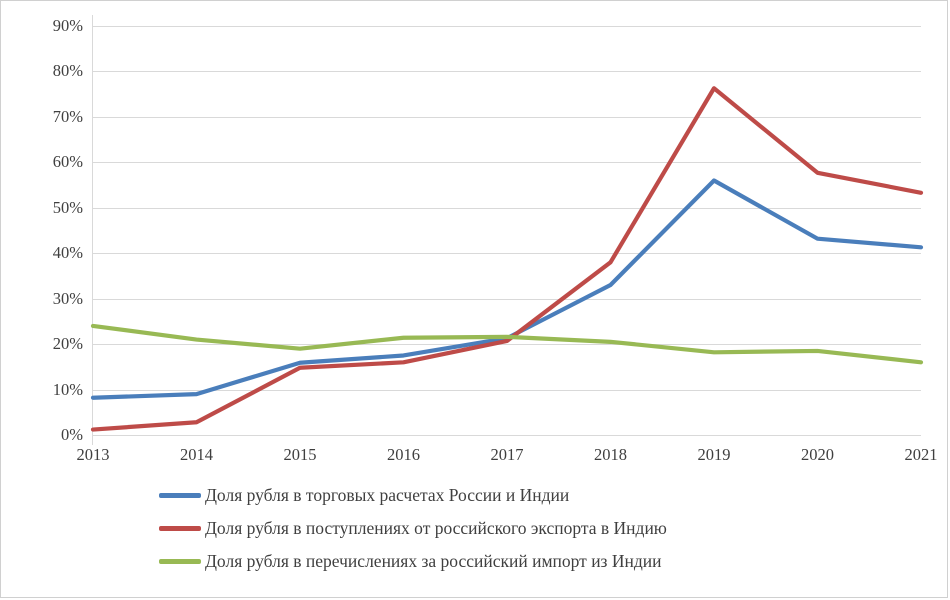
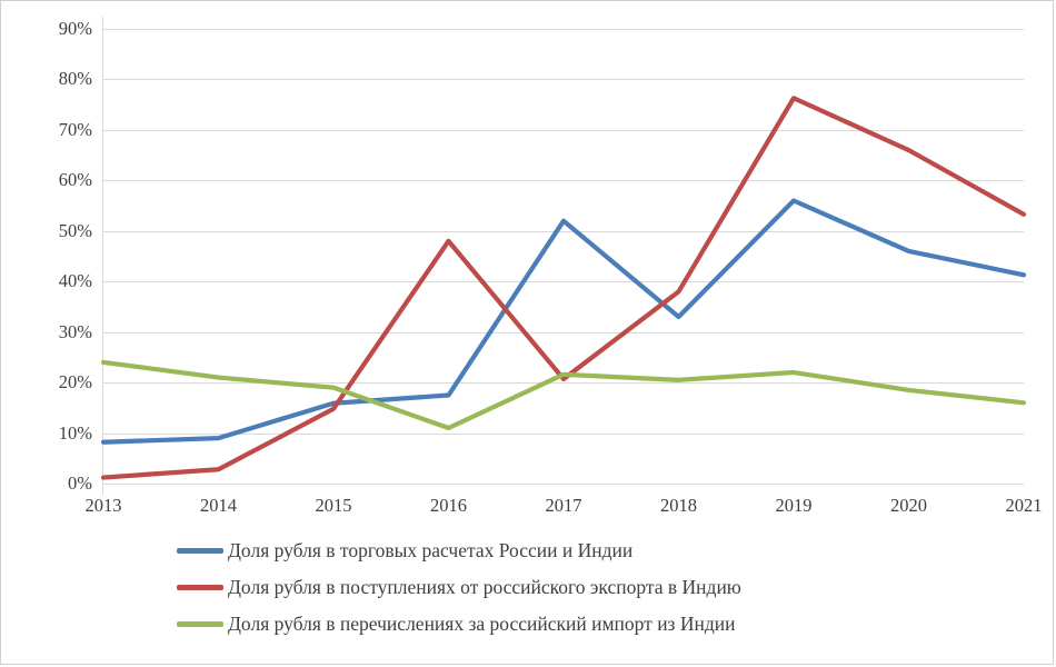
Доля рубля в поступлениях от российского экспорта в Индию/2016: 16% -> 48%
Доля рубля в перечислениях за российский импорт из Индии/2016: 21% -> 11%
Доля рубля в торговых расчетах России и Индии/2017: 21% -> 52%
Доля рубля в перечислениях за российский импорт из Индии/2019: 18% -> 22%
Доля рубля в торговых расчетах России и Индии/2020: 43% -> 46%
Доля рубля в поступлениях от российского экспорта в Индию/2020: 58% -> 66%
